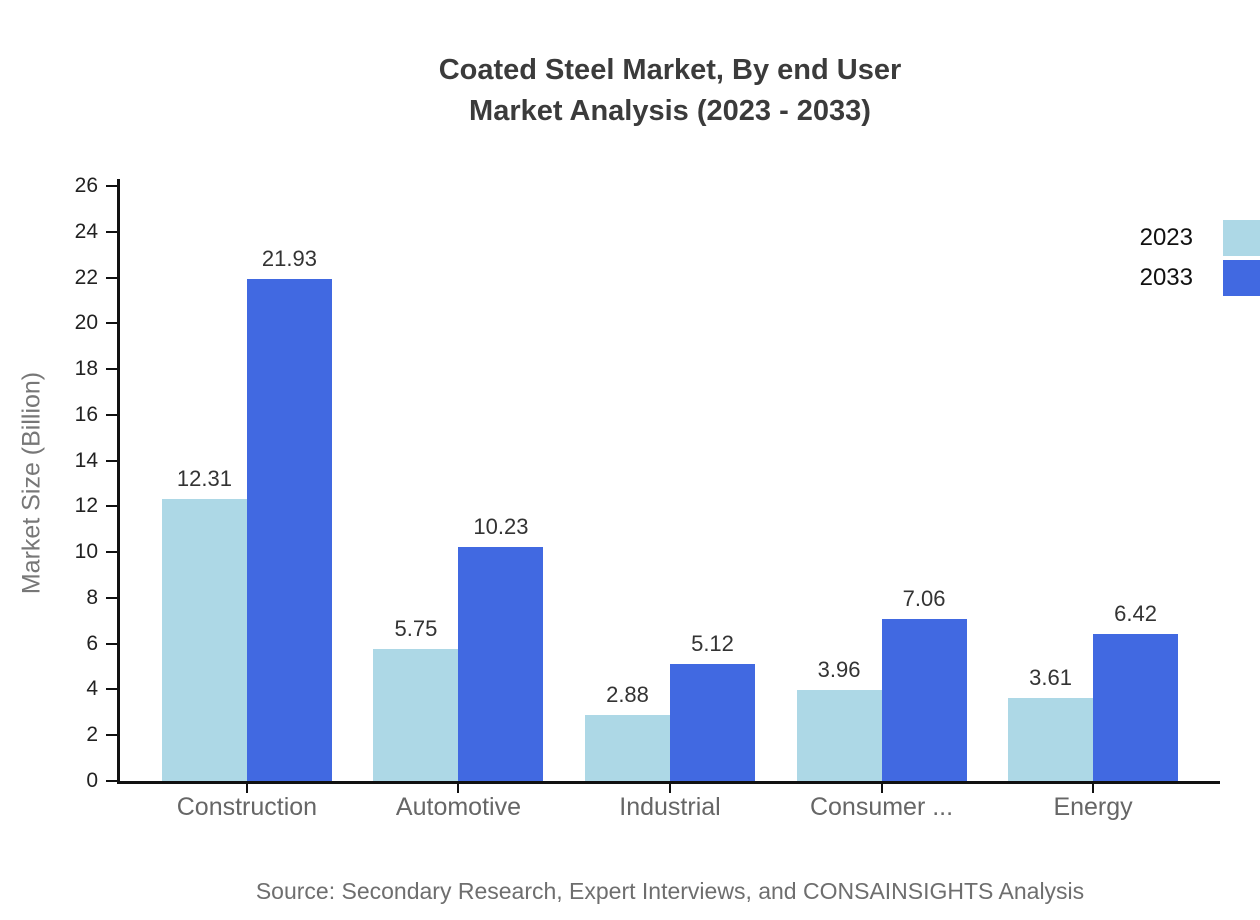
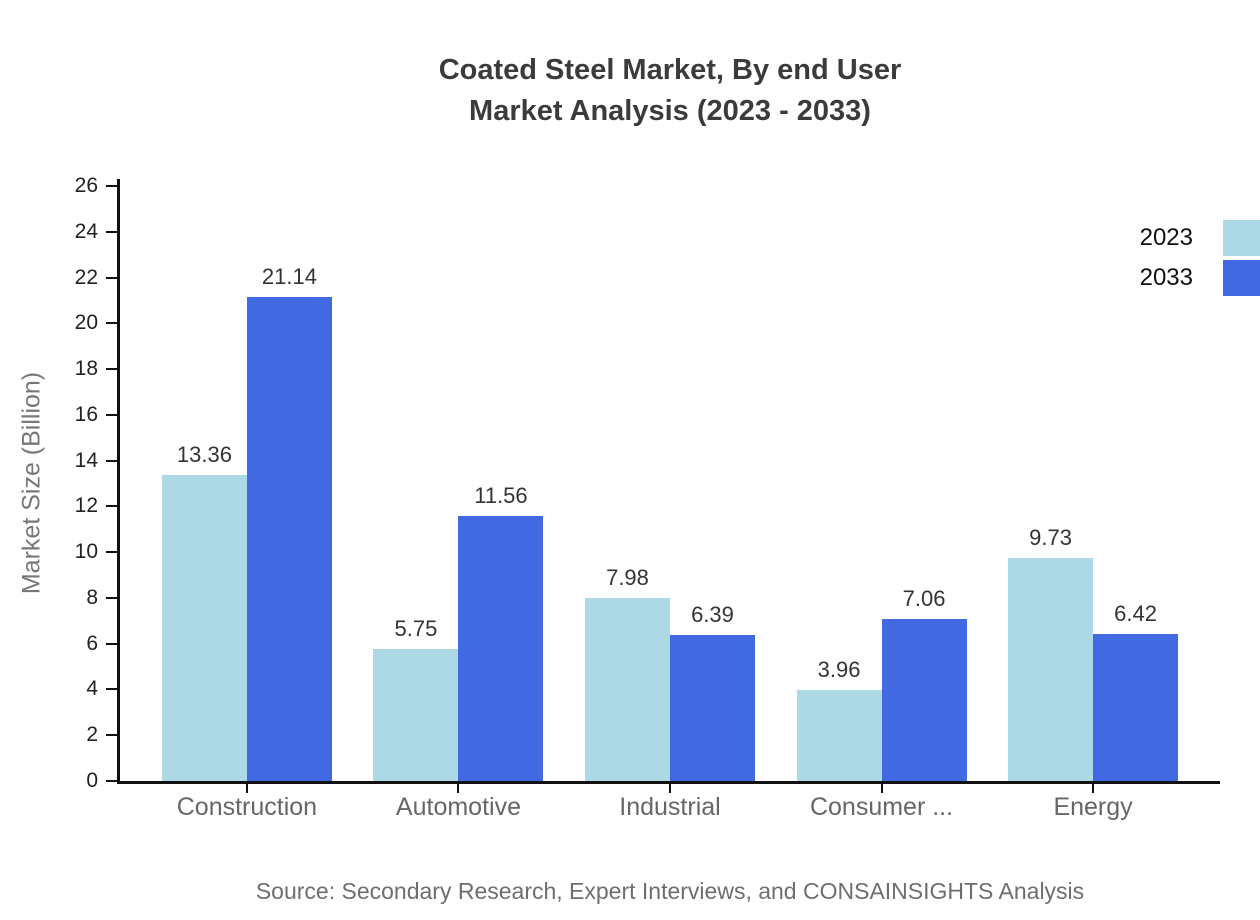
2023/Construction: 12.31 -> 13.36
2033/Construction: 21.93 -> 21.14
2033/Automotive: 10.23 -> 11.56
2023/Industrial: 2.88 -> 7.98
2033/Industrial: 5.12 -> 6.39
2023/Energy: 3.61 -> 9.73
